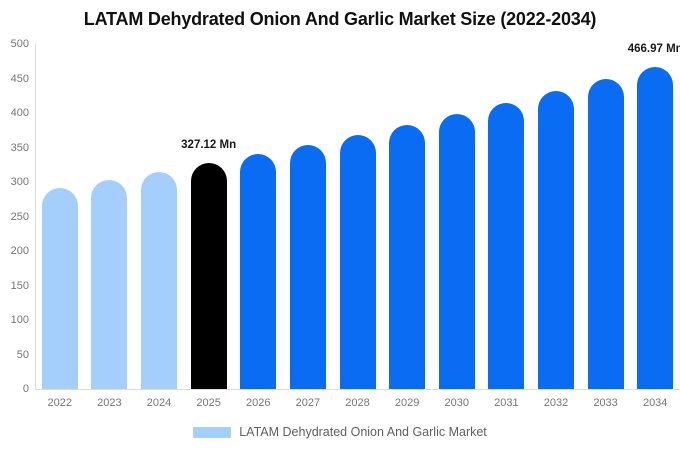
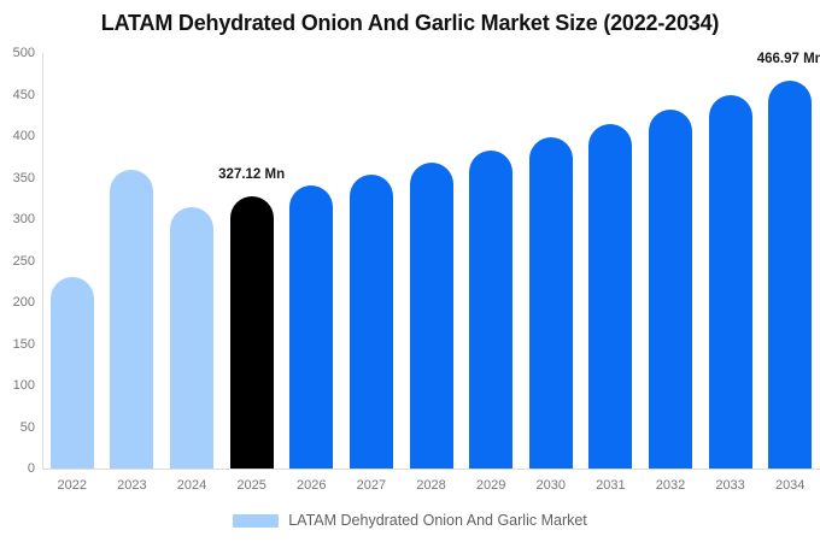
2022: 290 -> 230
2023: 300 -> 360
